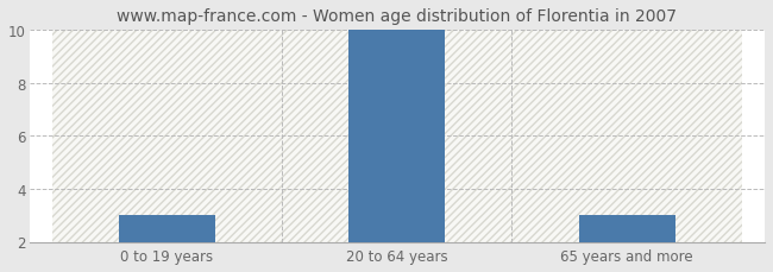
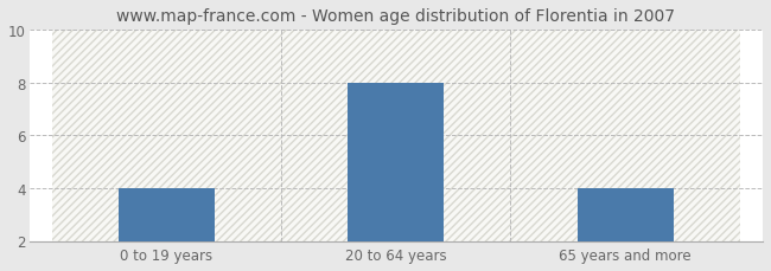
0 to 19 years: 3 -> 4
20 to 64 years: 10 -> 8
65 years and more: 3 -> 4
